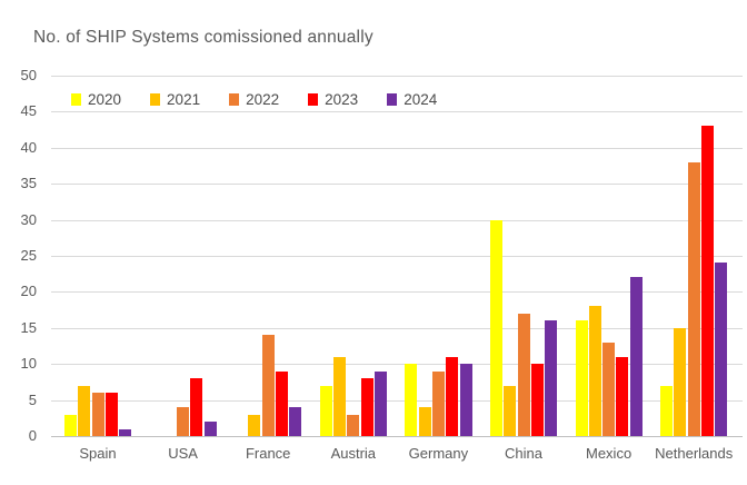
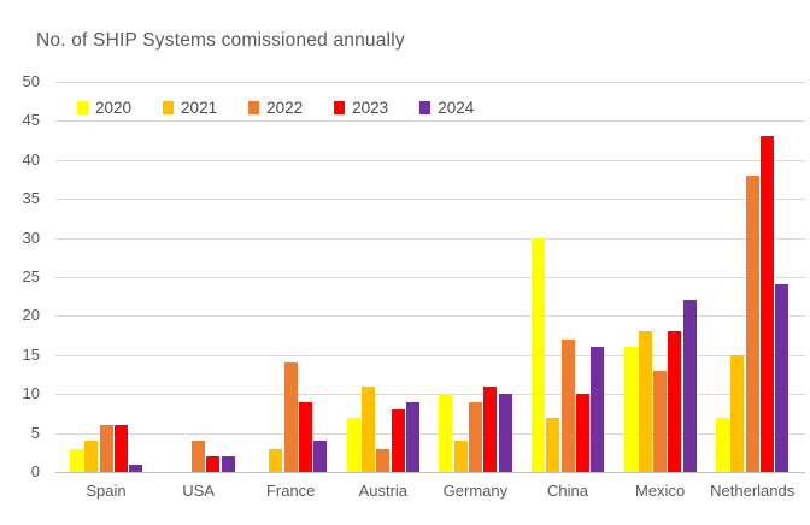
2021/Spain: 7 -> 4
2023/USA: 8 -> 2
2023/Mexico: 11 -> 18
